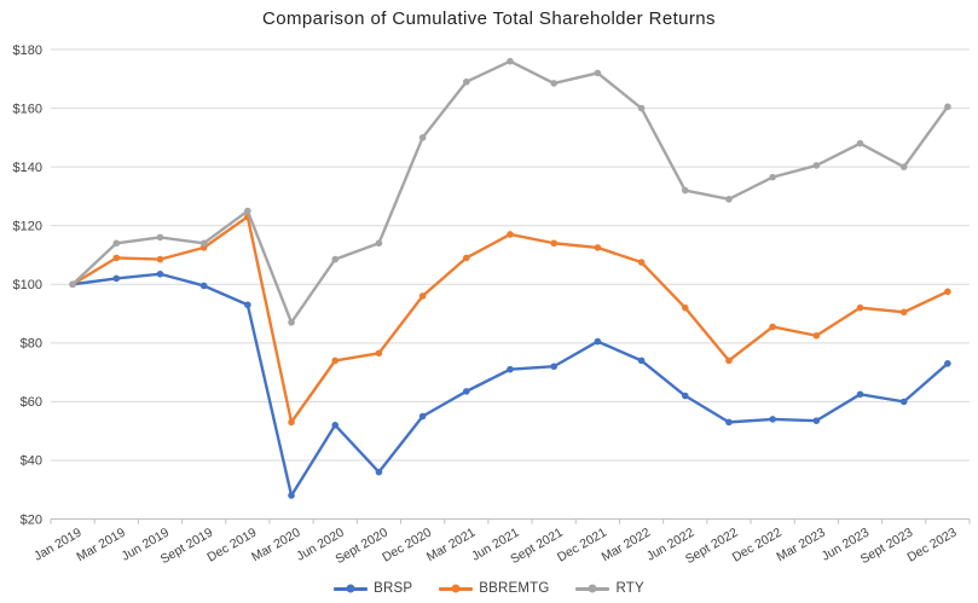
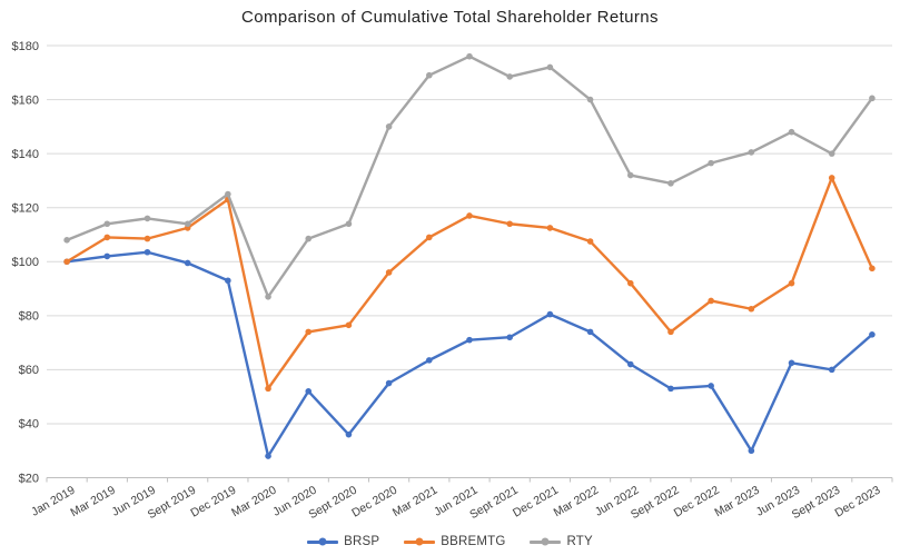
RTY/Jan 2019: $100 -> $108
BRSP/Mar 2023: $54 -> $30
BBREMTG/Sept 2023: $90 -> $131
